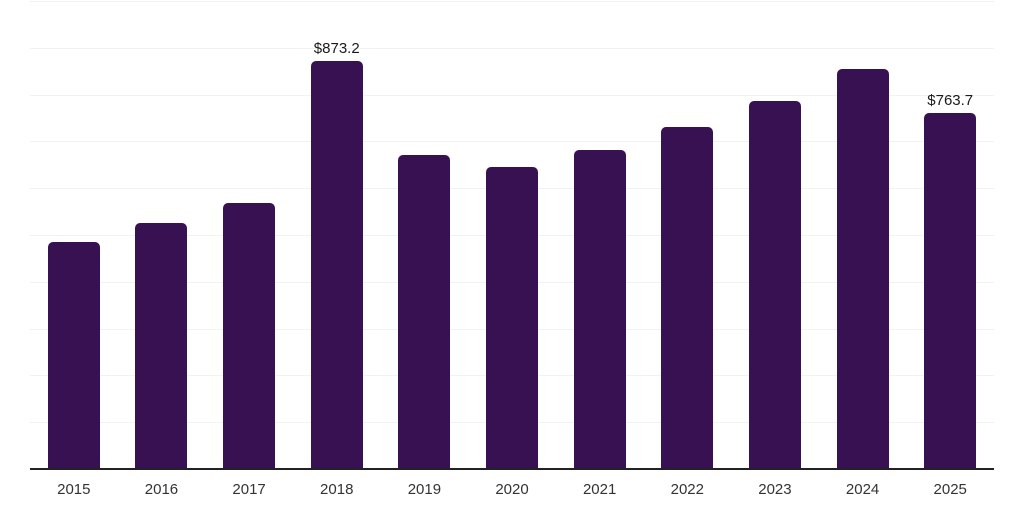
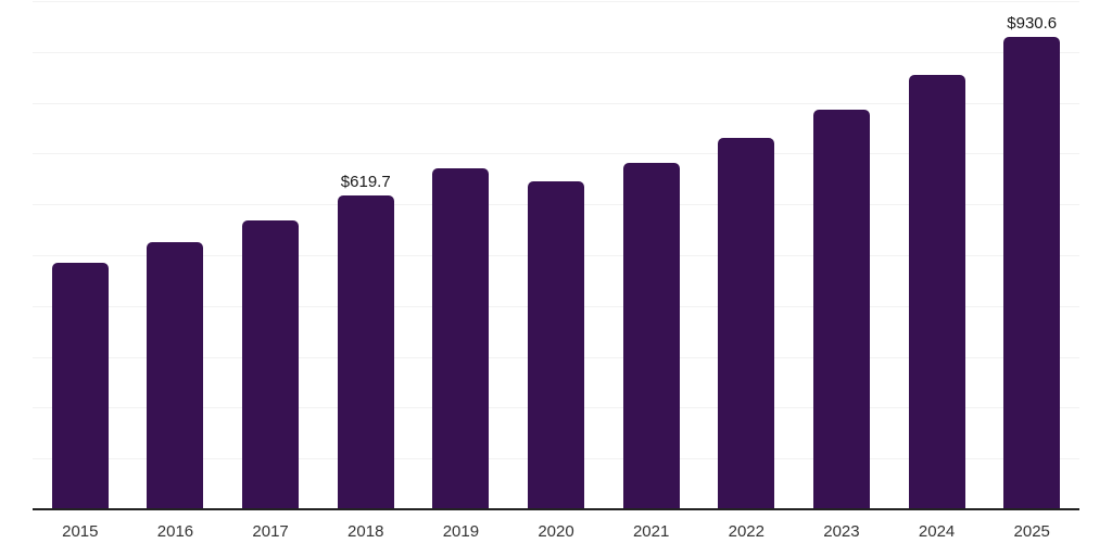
2018: $873.2 -> $619.7
2025: $763.7 -> $930.6
